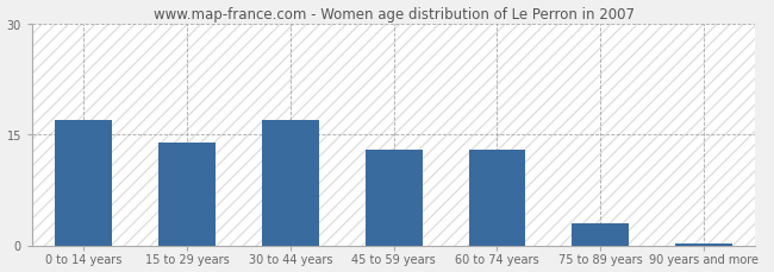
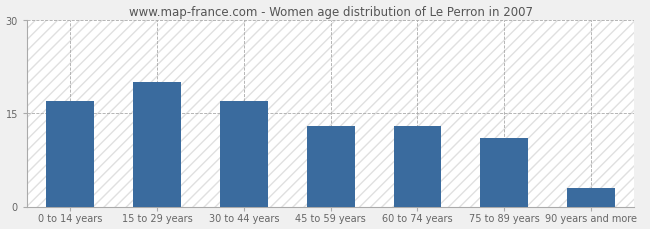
15 to 29 years: 14.0 -> 20.0
75 to 89 years: 3.0 -> 11.0
90 years and more: 0.3 -> 3.0
